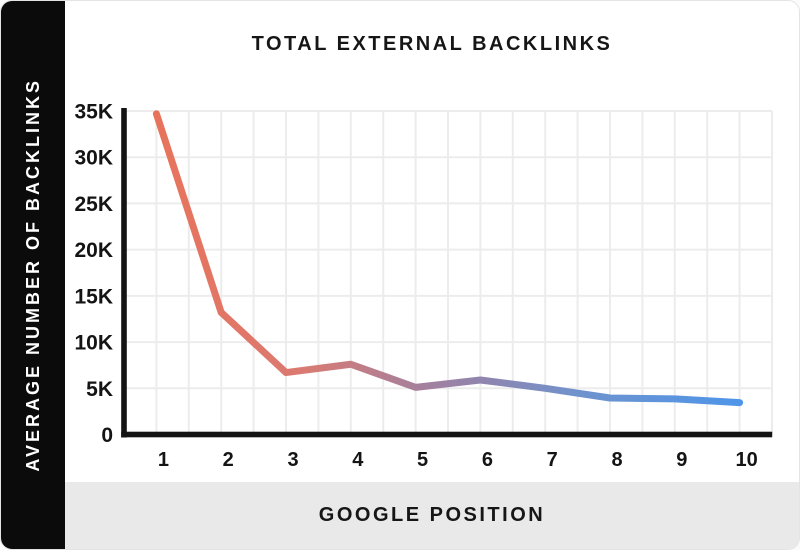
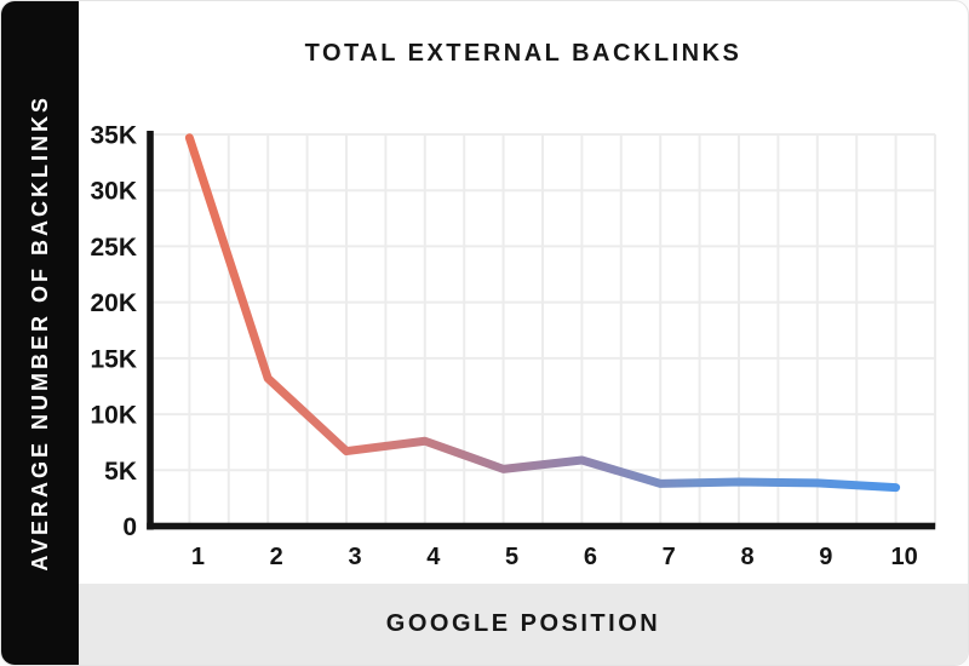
7: 5K -> 4K
